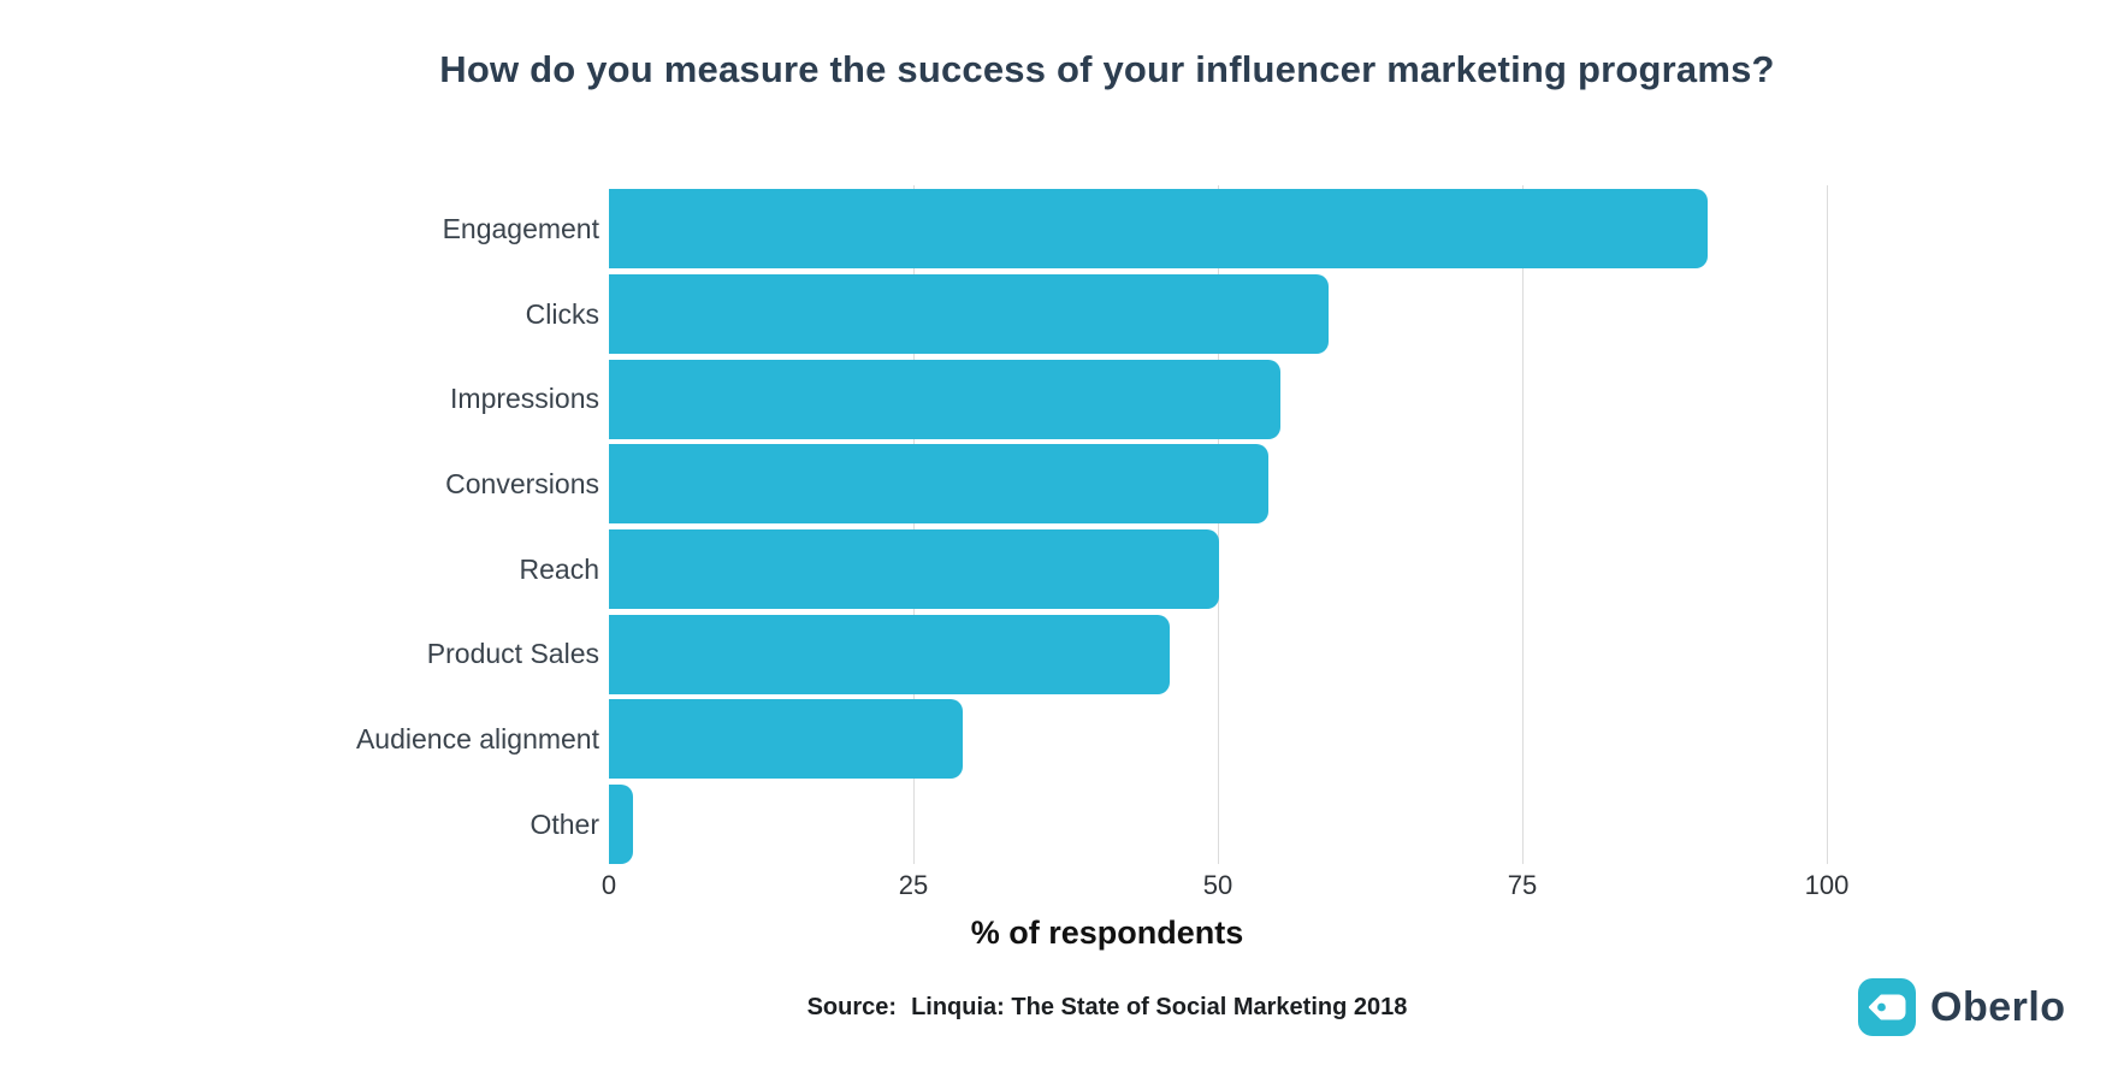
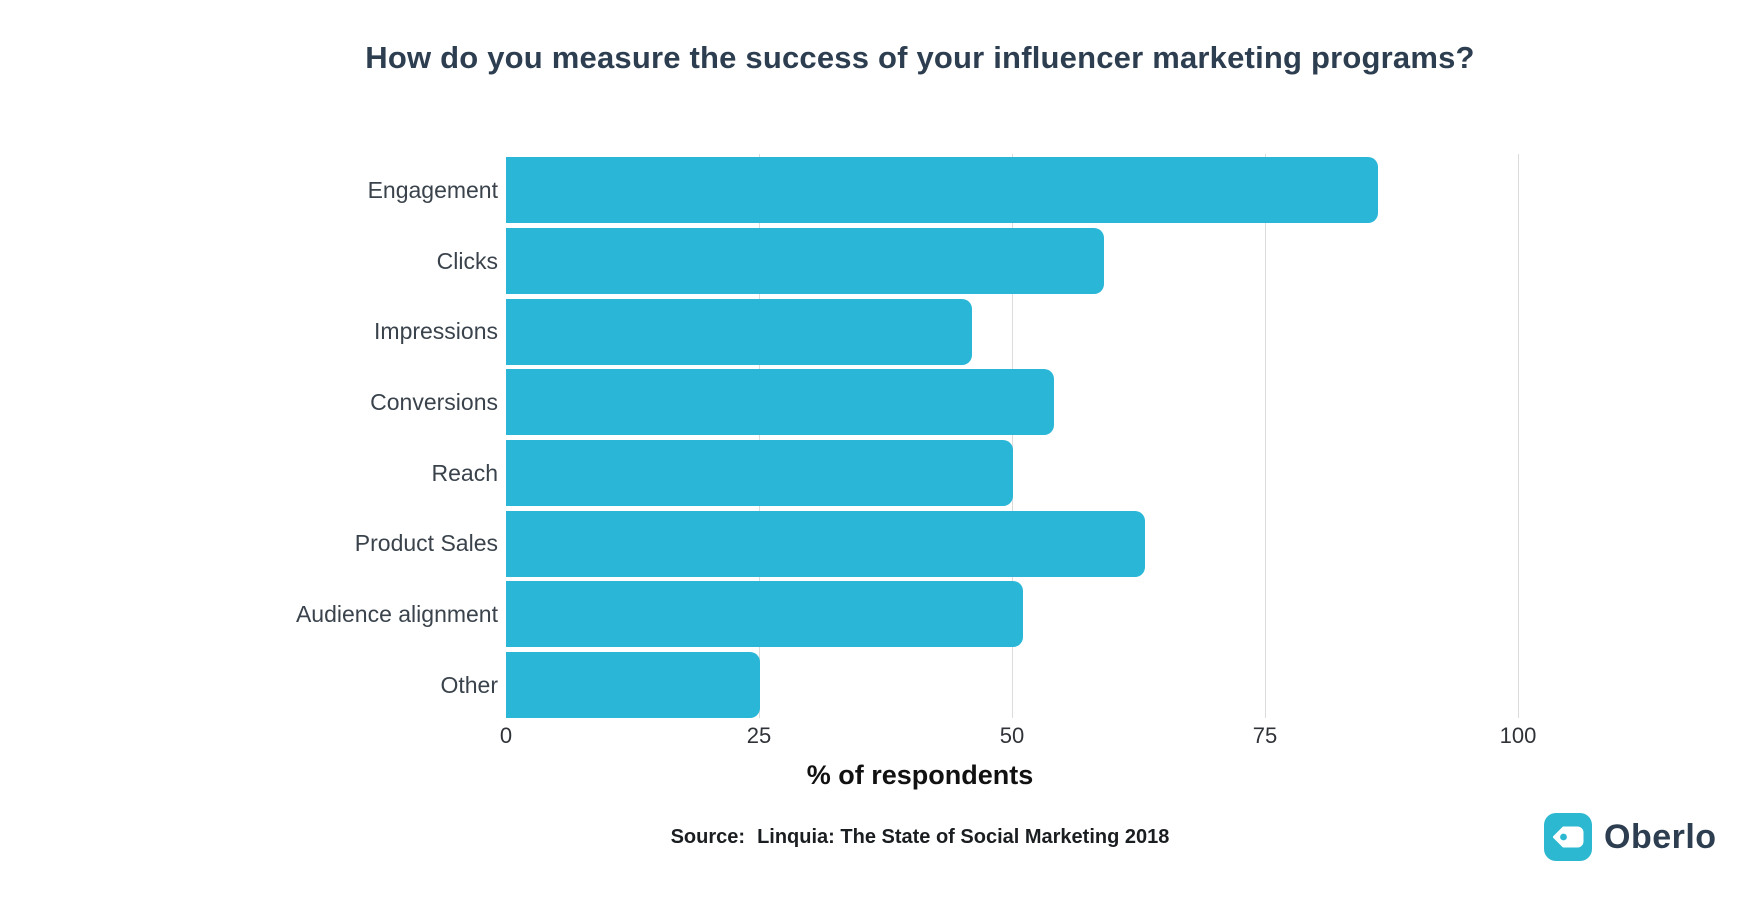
Engagement: 90 -> 86
Impressions: 55 -> 46
Product Sales: 46 -> 63
Audience alignment: 29 -> 51
Other: 2 -> 25
